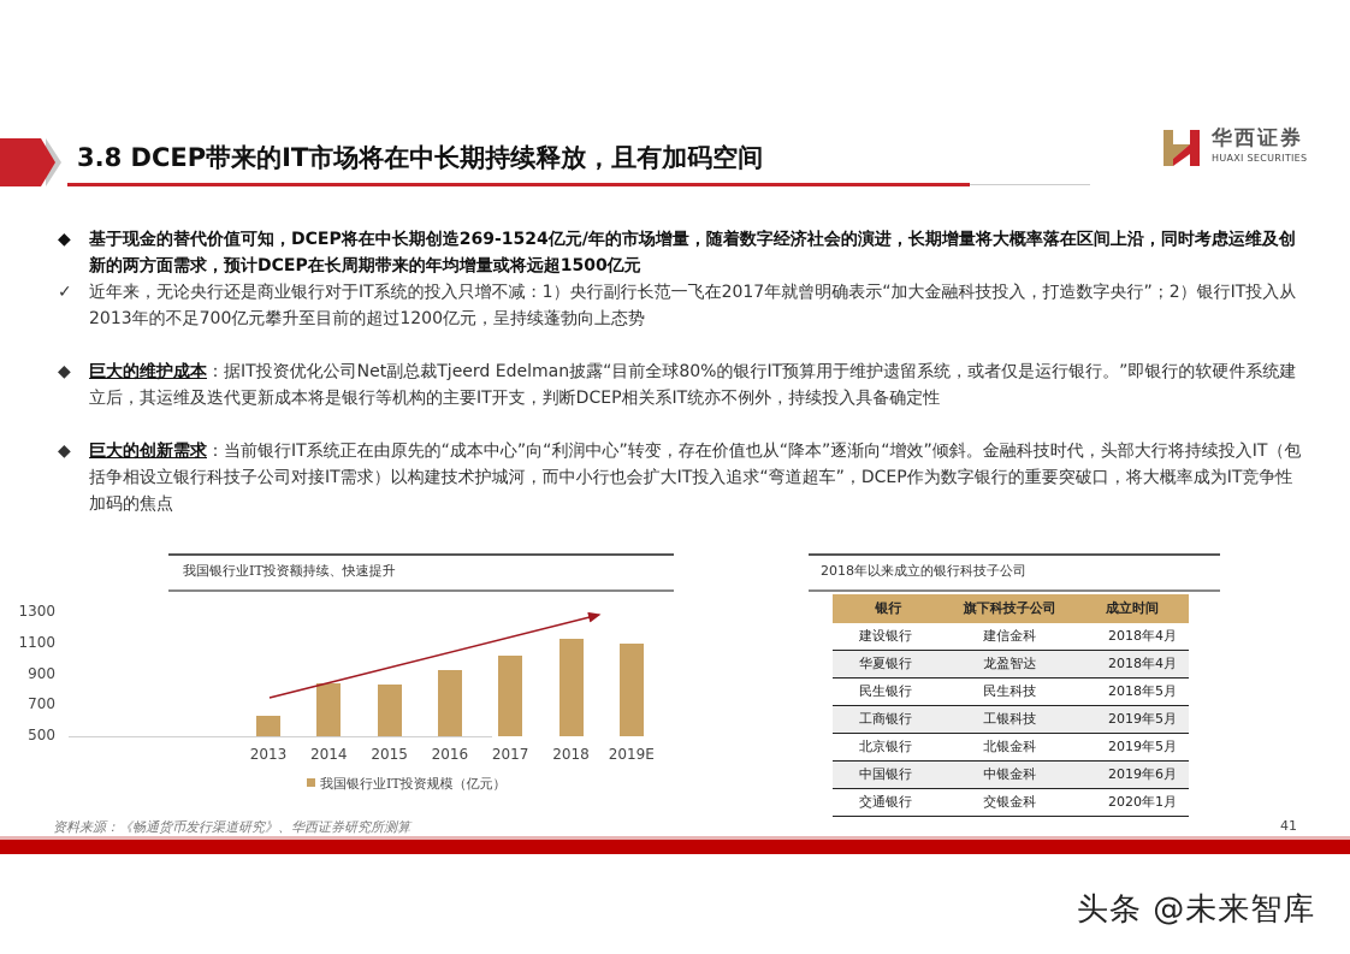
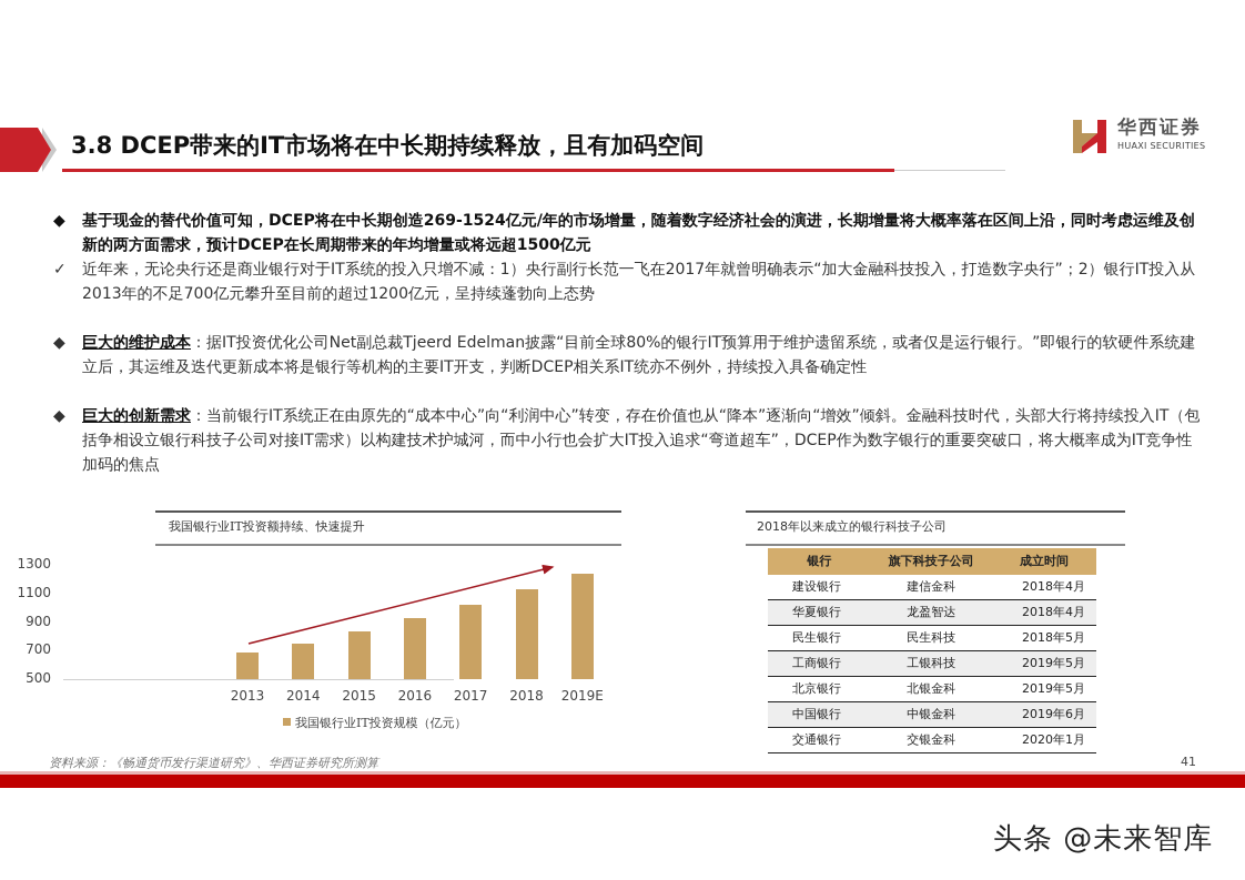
2013: 630 -> 690
2014: 840 -> 750
2019E: 1100 -> 1240
